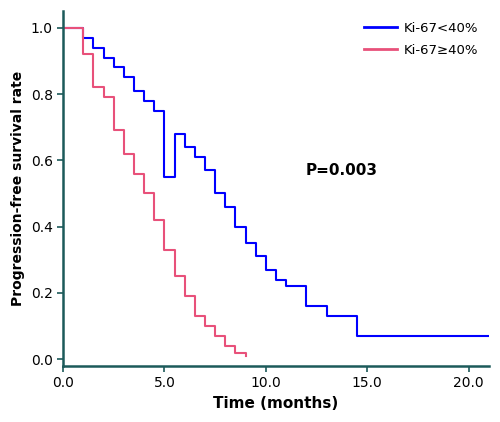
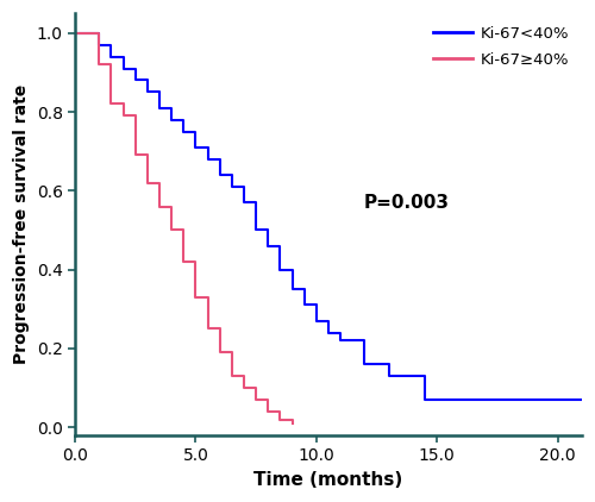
Ki-67<40%/5.0: 0.55 -> 0.71
